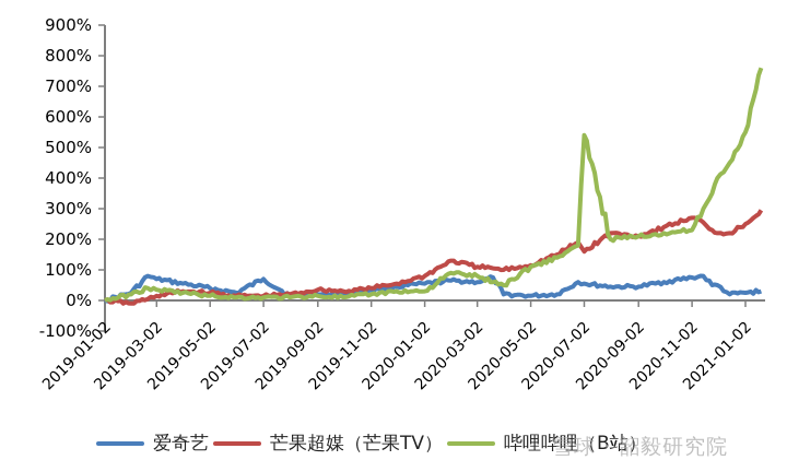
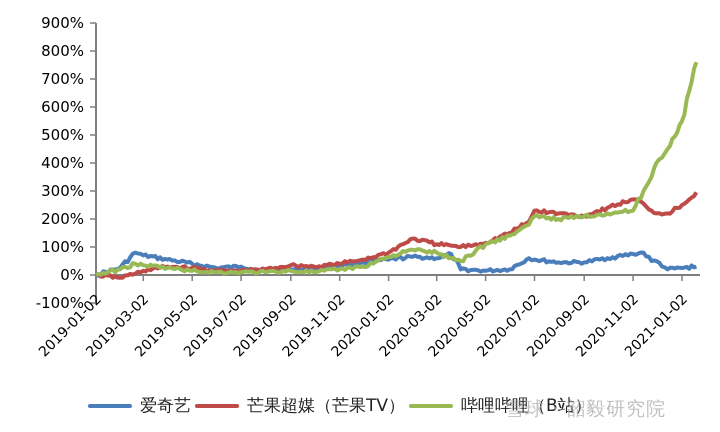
爱奇艺/2019-07-02: 70% -> 30%
哔哩哔哩（B站）/2020-01-02: 30% -> 60%
芒果超媒（芒果TV）/2020-07-02: 160% -> 230%
哔哩哔哩（B站）/2020-07-02: 540% -> 210%
